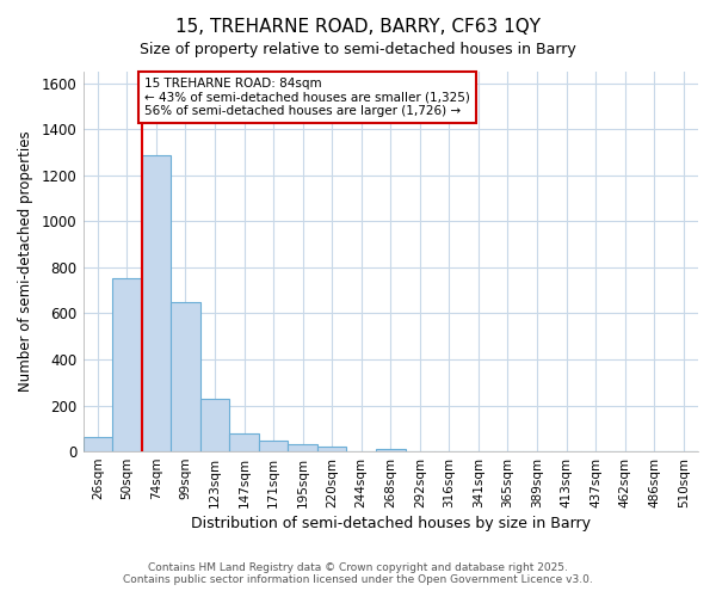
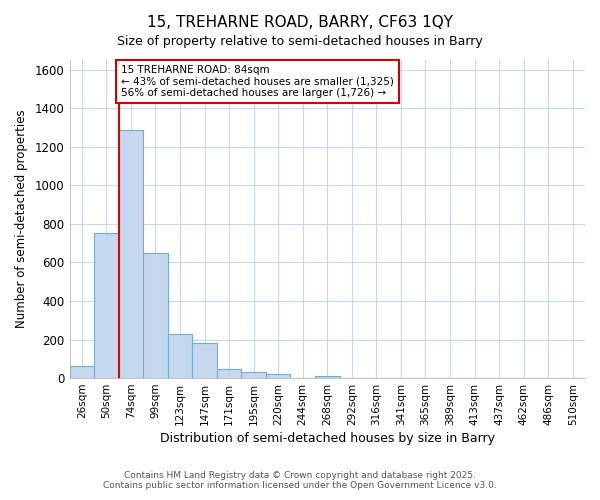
147sqm: 80 -> 180
